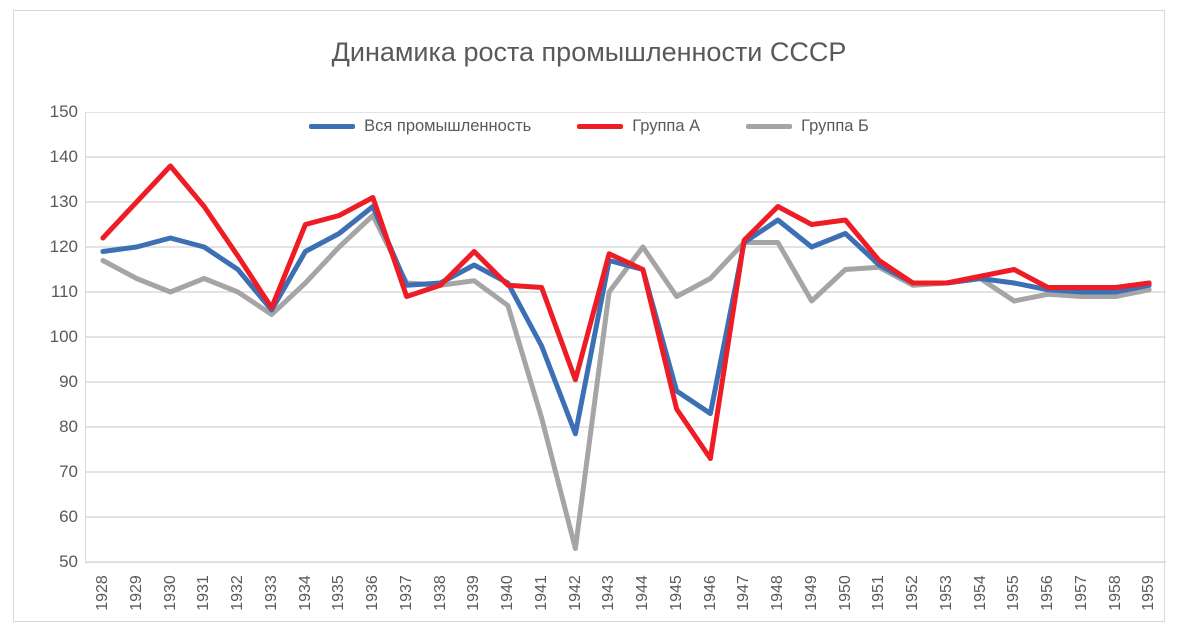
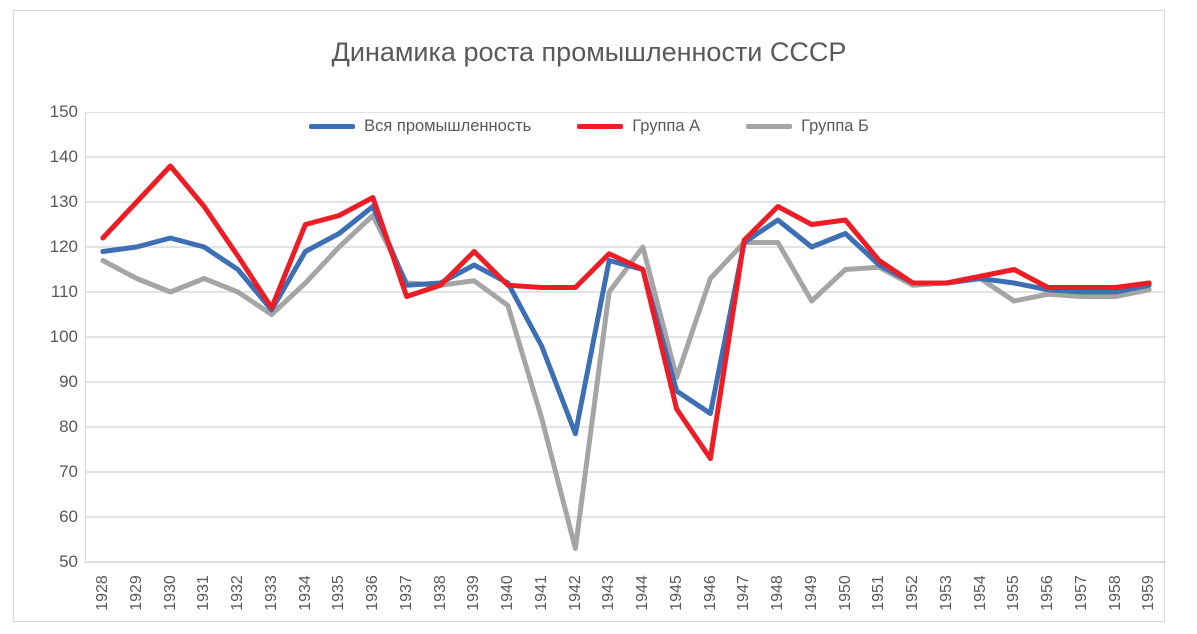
Группа А/1942: 90 -> 111
Группа Б/1945: 109 -> 91
